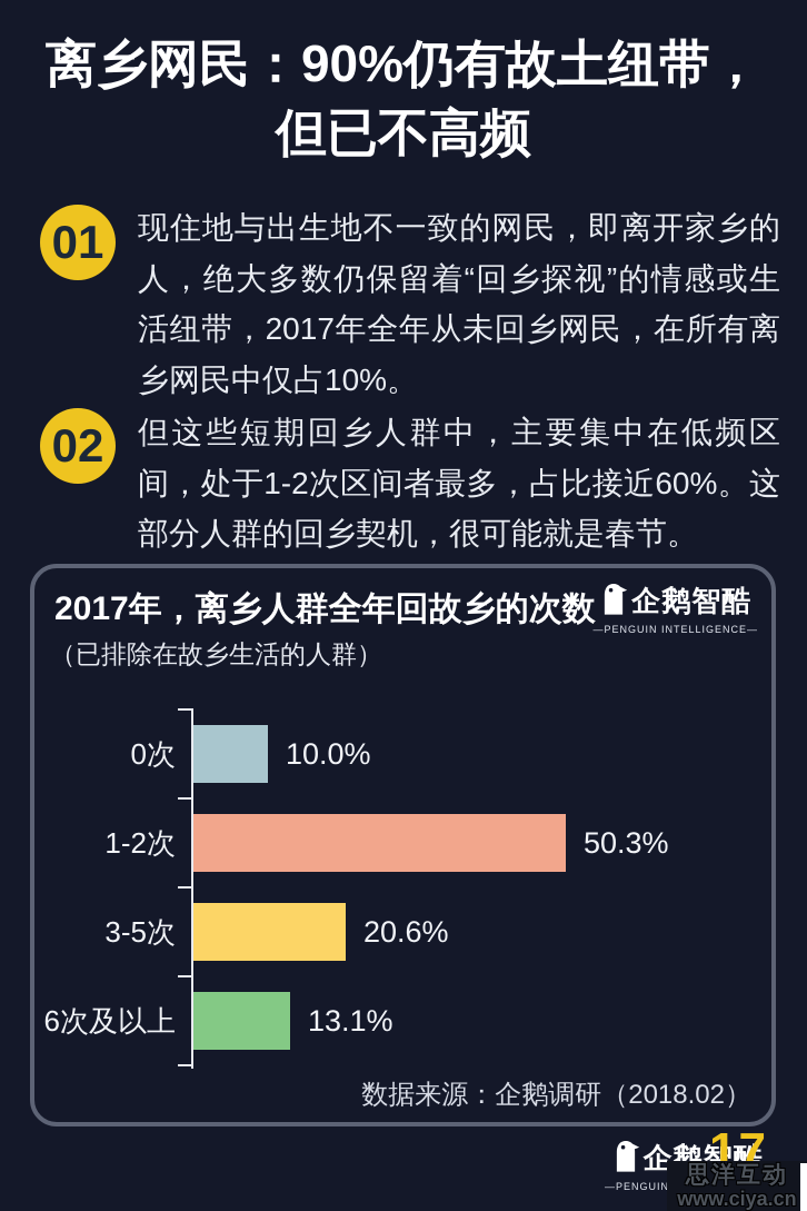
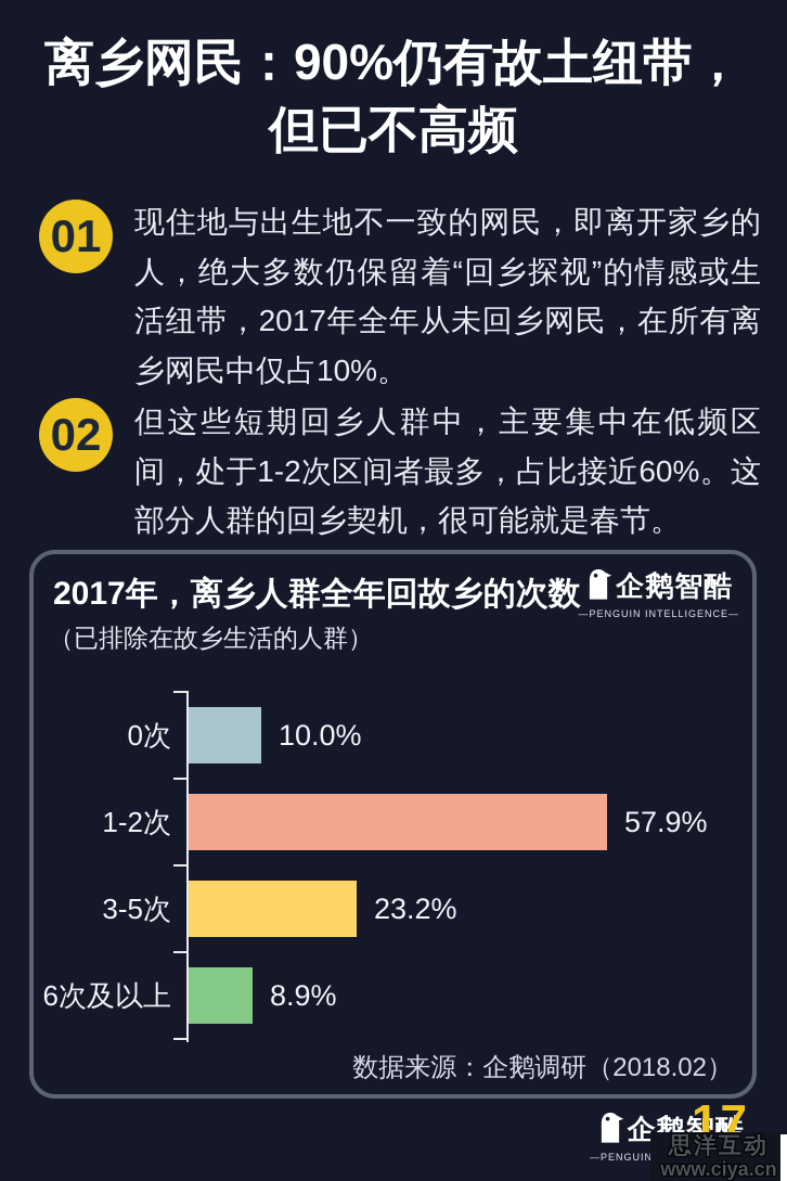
1-2次: 50.3% -> 57.9%
3-5次: 20.6% -> 23.2%
6次及以上: 13.1% -> 8.9%
